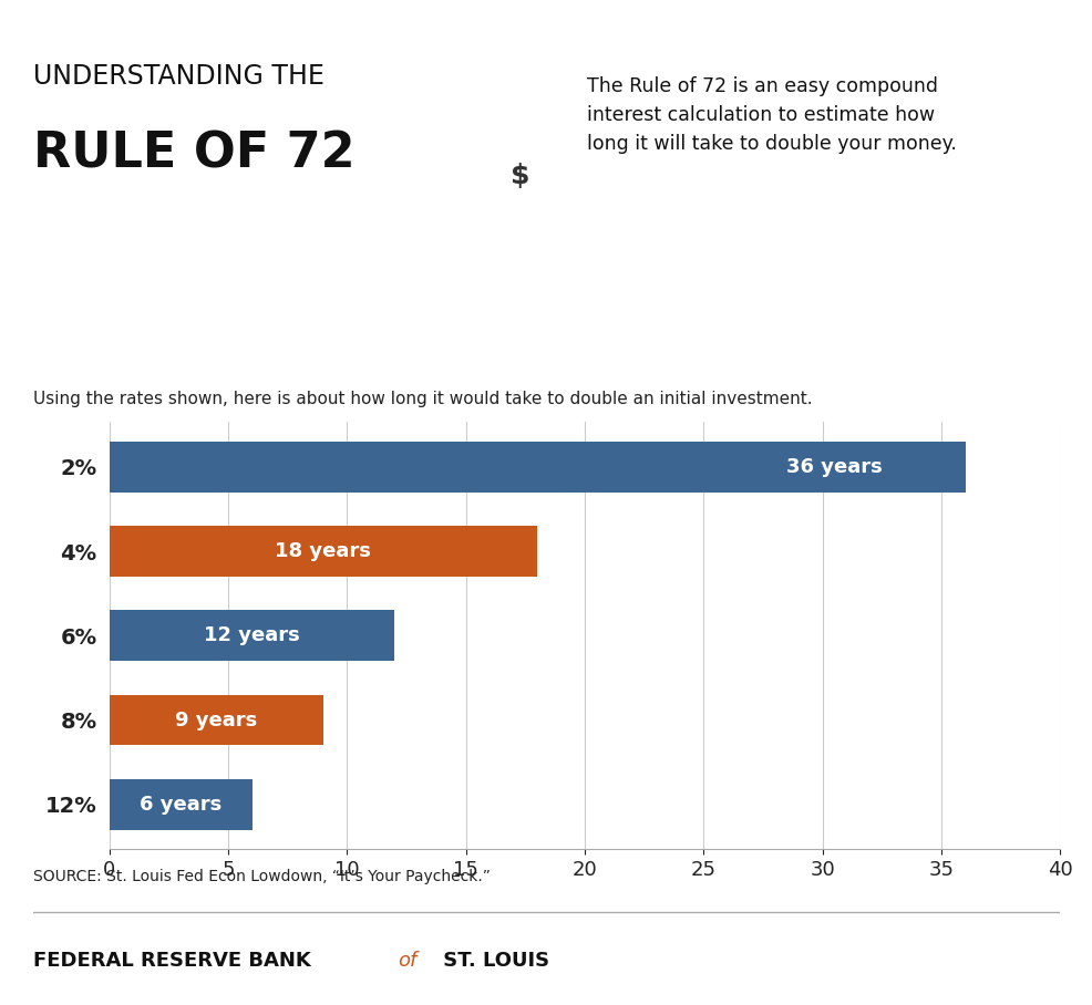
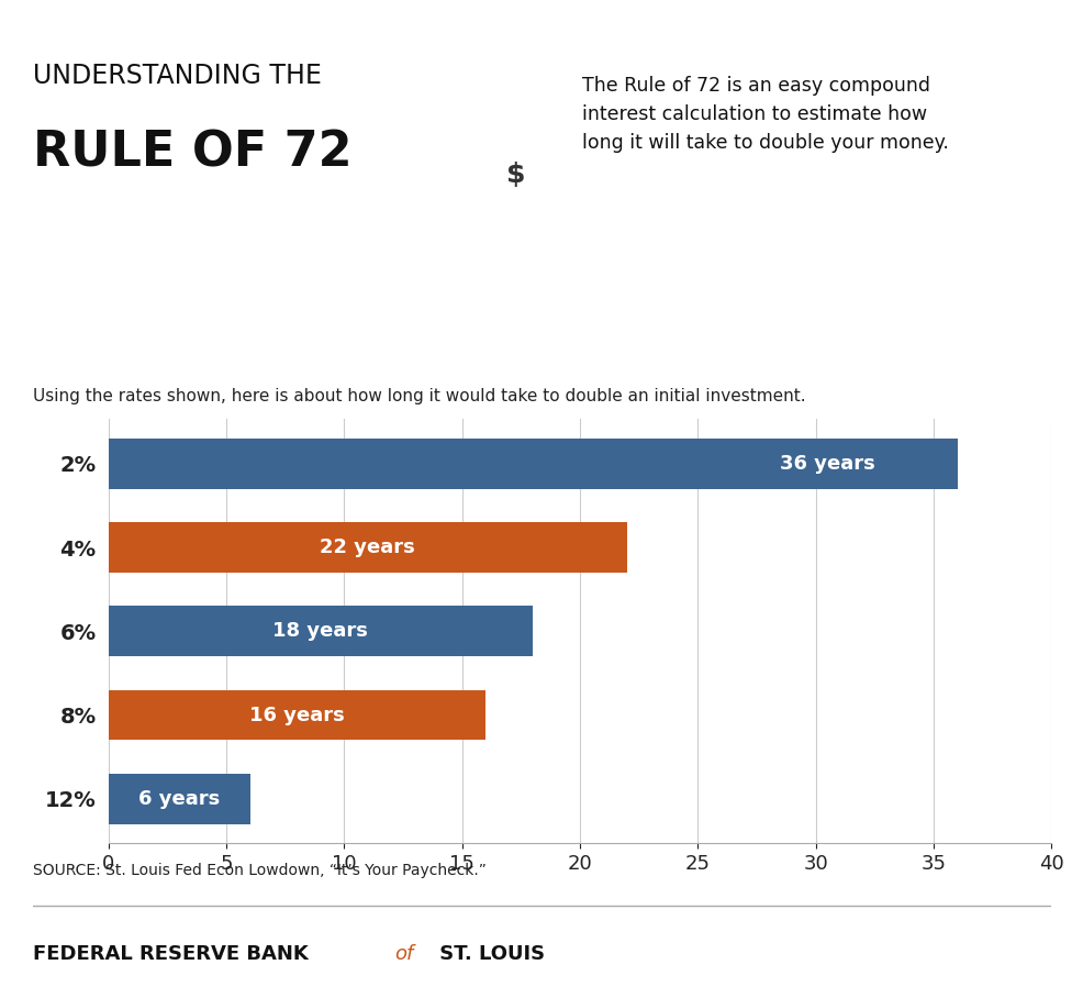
4%: 18 -> 22
6%: 12 -> 18
8%: 9 -> 16
